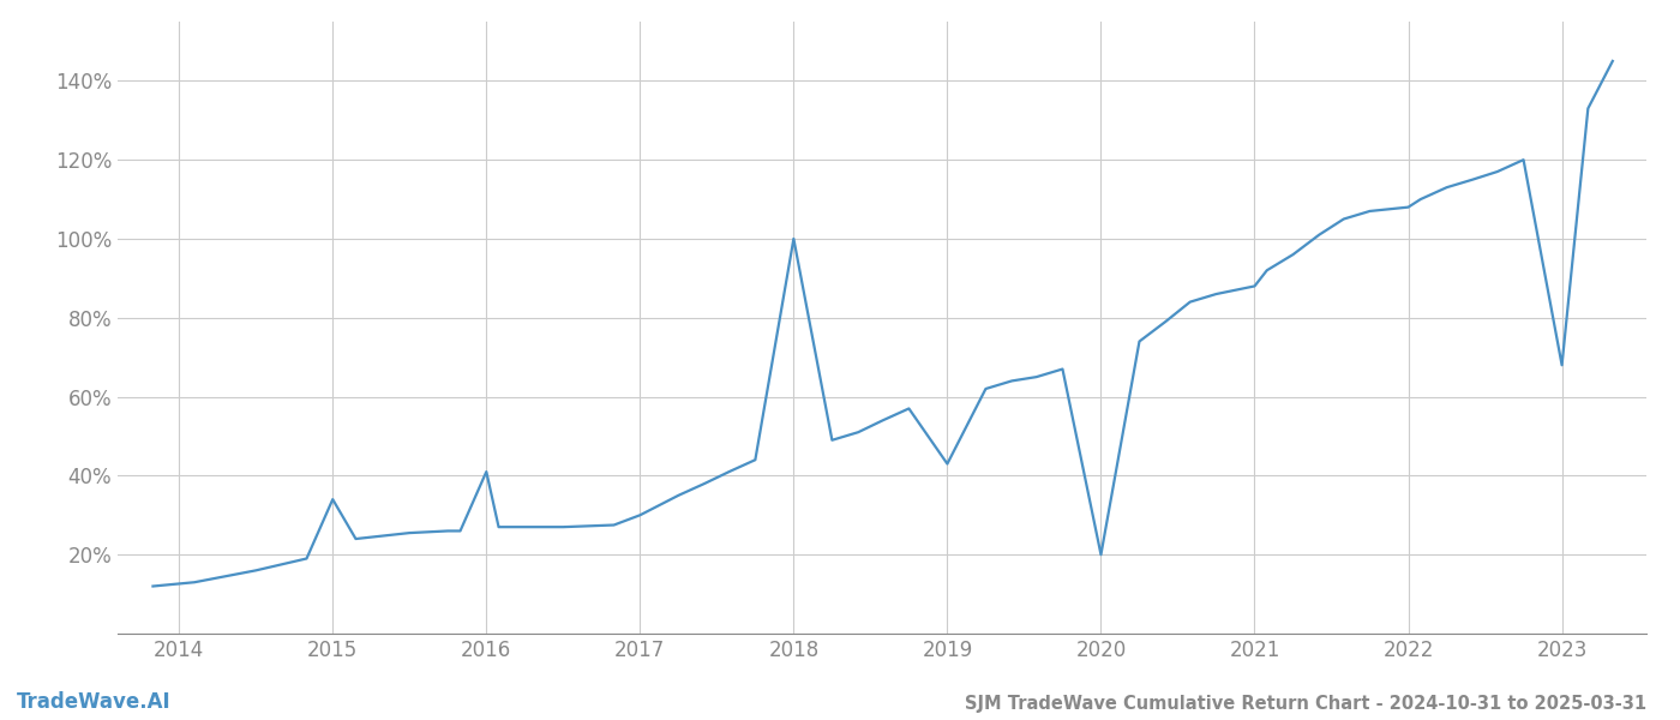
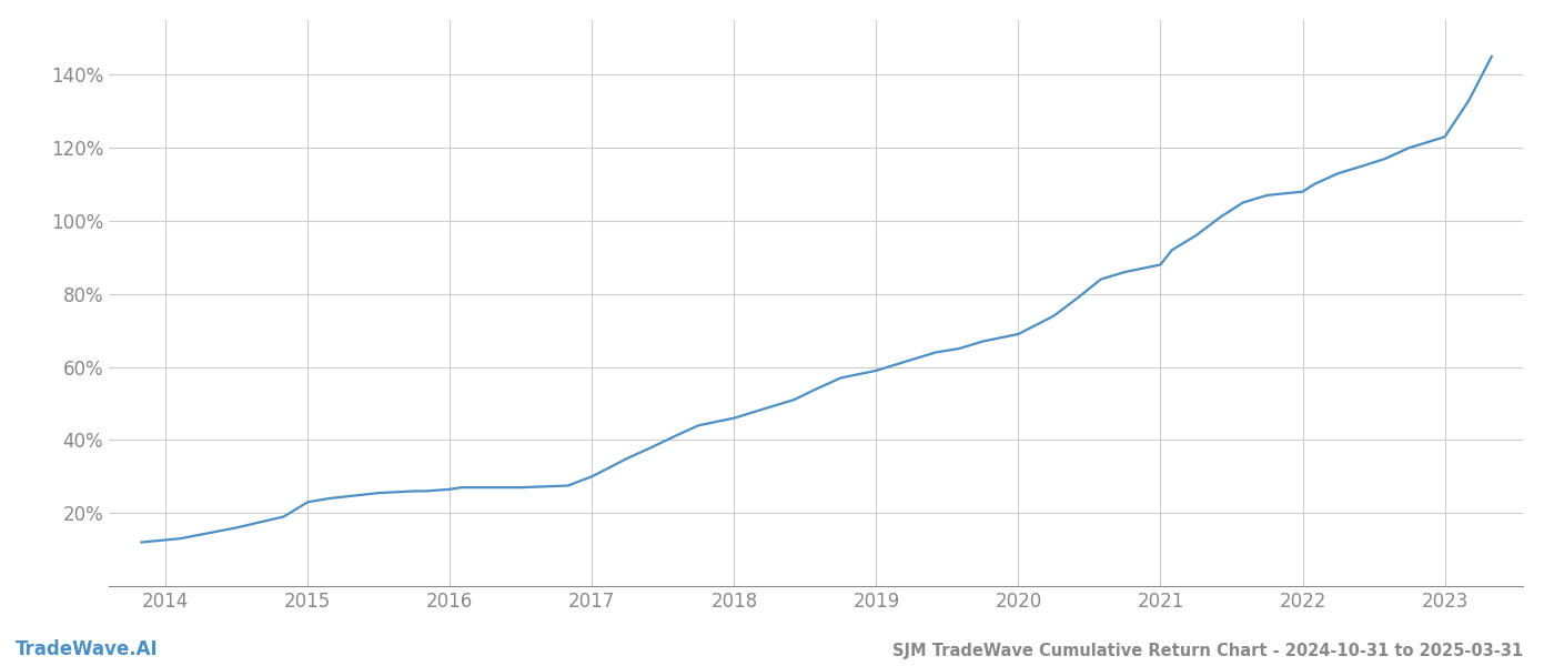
2015: 34.0% -> 23.0%
2016: 41.0% -> 26.5%
2018: 100.0% -> 46.0%
2019: 43.0% -> 59.0%
2020: 20.0% -> 69.0%
2023: 68.0% -> 123.0%
